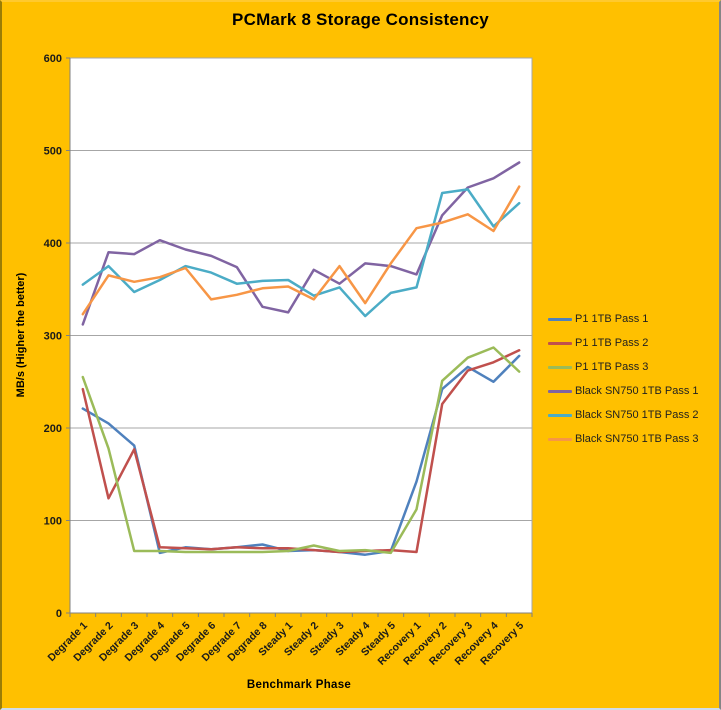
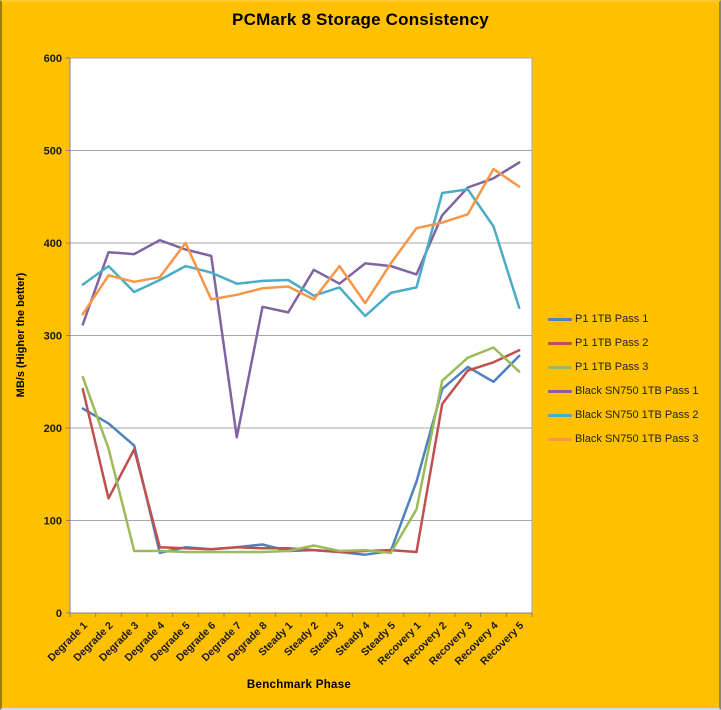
Black SN750 1TB Pass 3/Degrade 5: 370 -> 400
Black SN750 1TB Pass 1/Degrade 7: 370 -> 190
Black SN750 1TB Pass 3/Recovery 4: 410 -> 480
Black SN750 1TB Pass 2/Recovery 5: 440 -> 330
